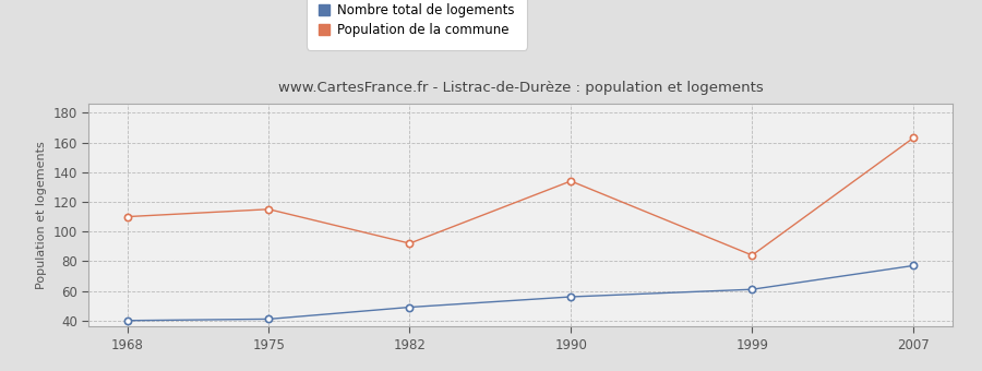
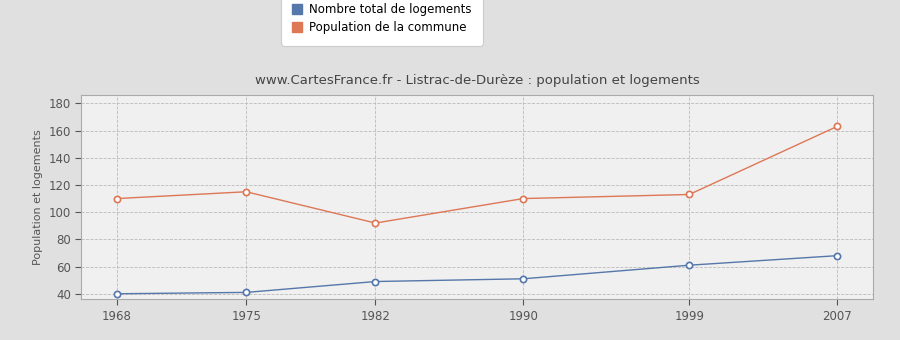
Nombre total de logements/1990: 56 -> 51
Population de la commune/1990: 134 -> 110
Population de la commune/1999: 84 -> 113
Nombre total de logements/2007: 77 -> 68
